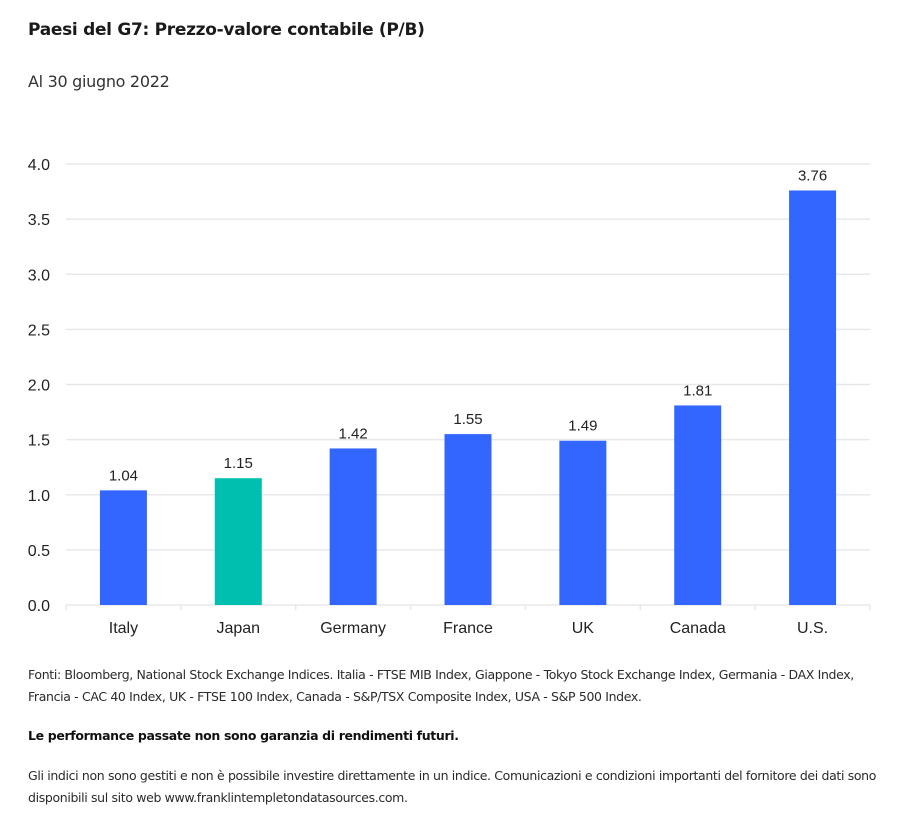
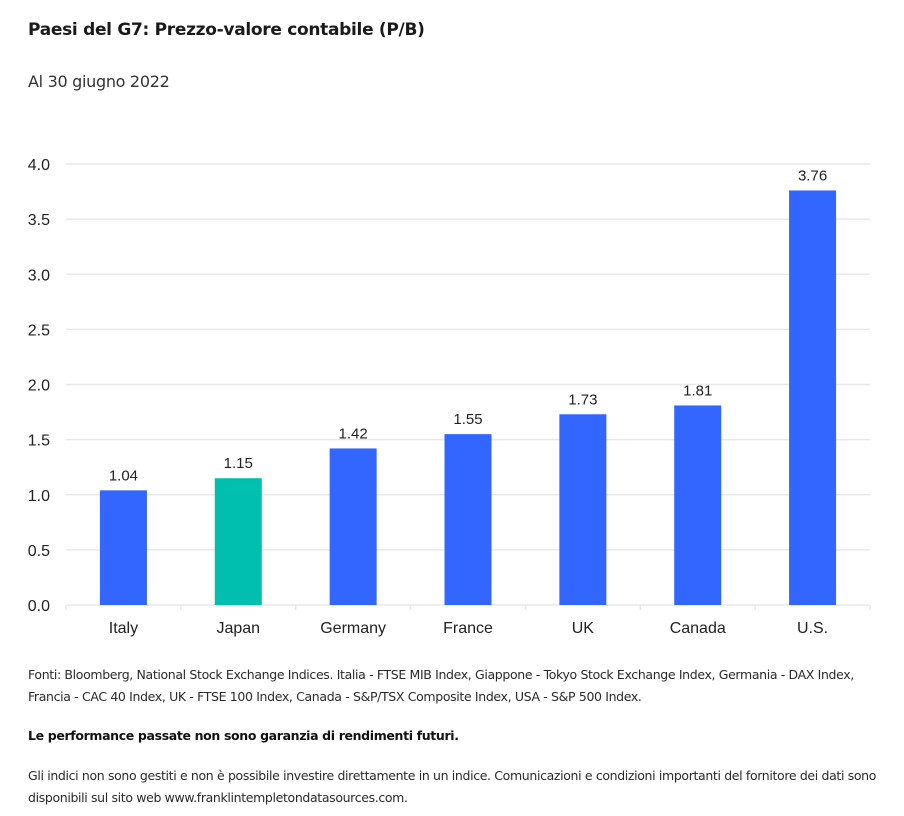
UK: 1.49 -> 1.73
